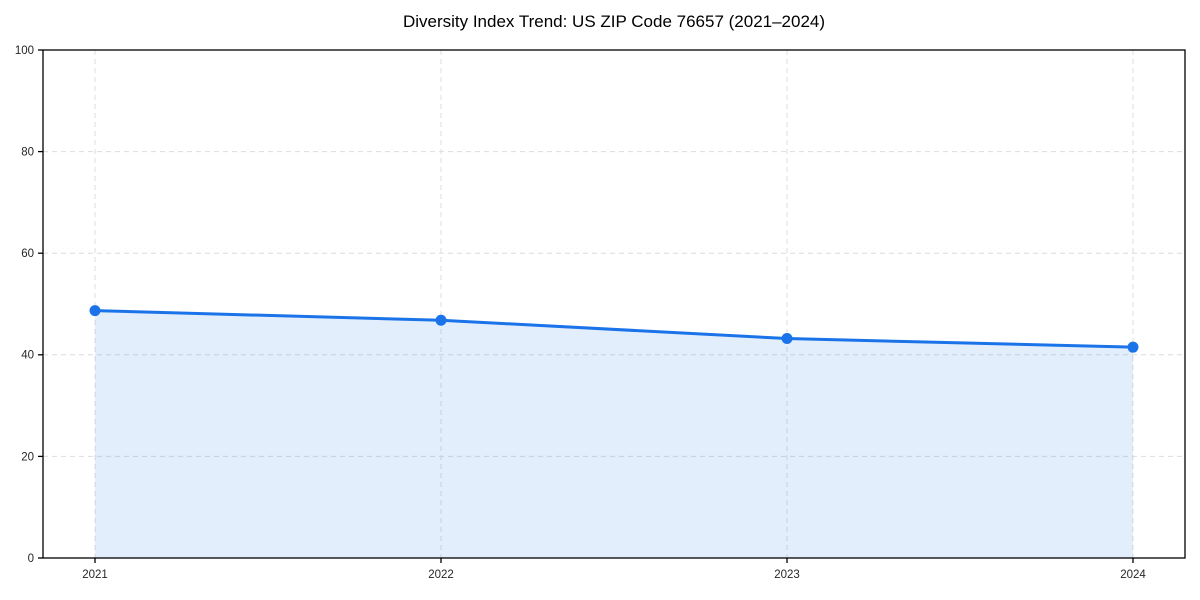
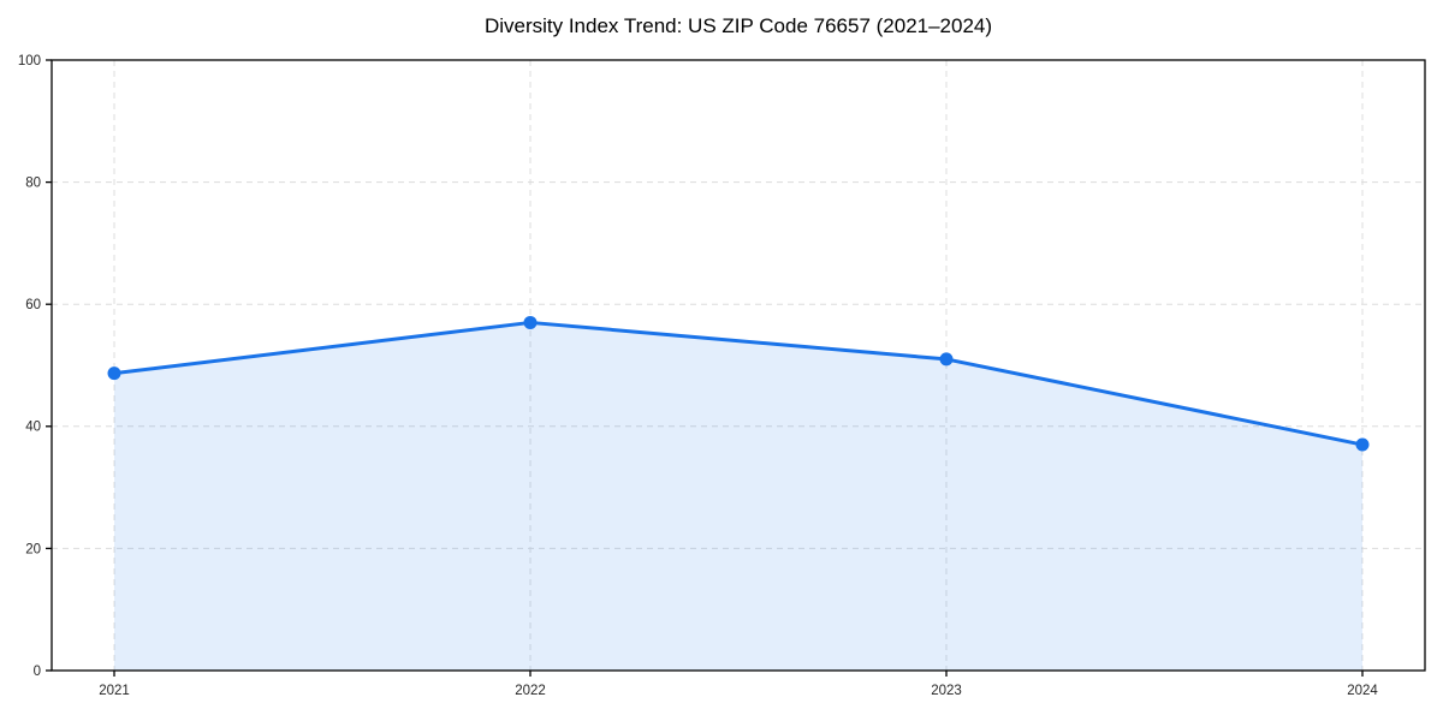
2022: 47 -> 57
2023: 43 -> 51
2024: 42 -> 37
